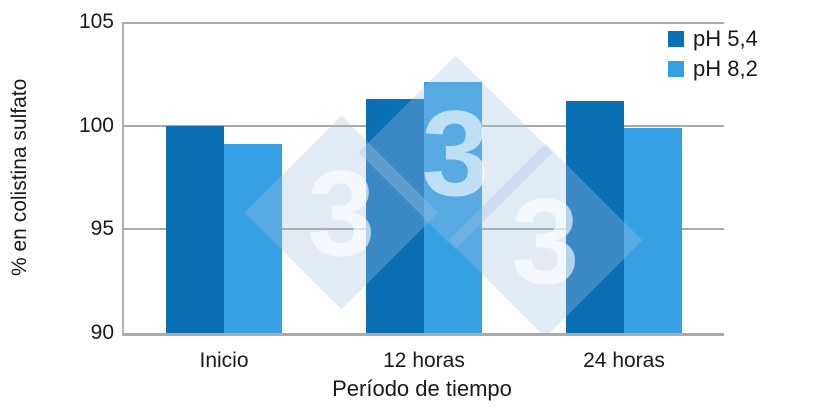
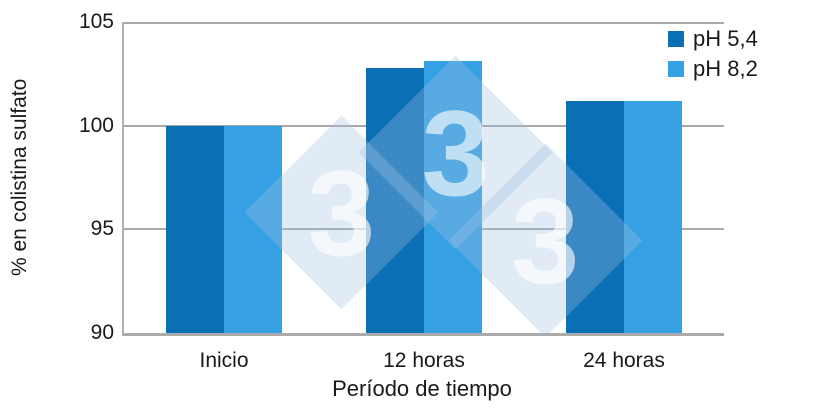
pH 8,2/Inicio: 99.1 -> 100.0
pH 5,4/12 horas: 101.3 -> 102.8
pH 8,2/12 horas: 102.1 -> 103.1
pH 8,2/24 horas: 99.9 -> 101.2
